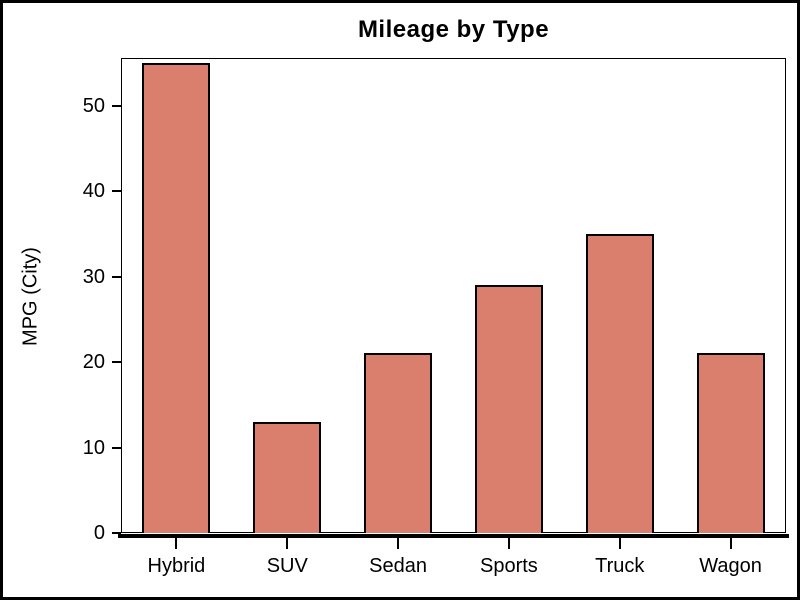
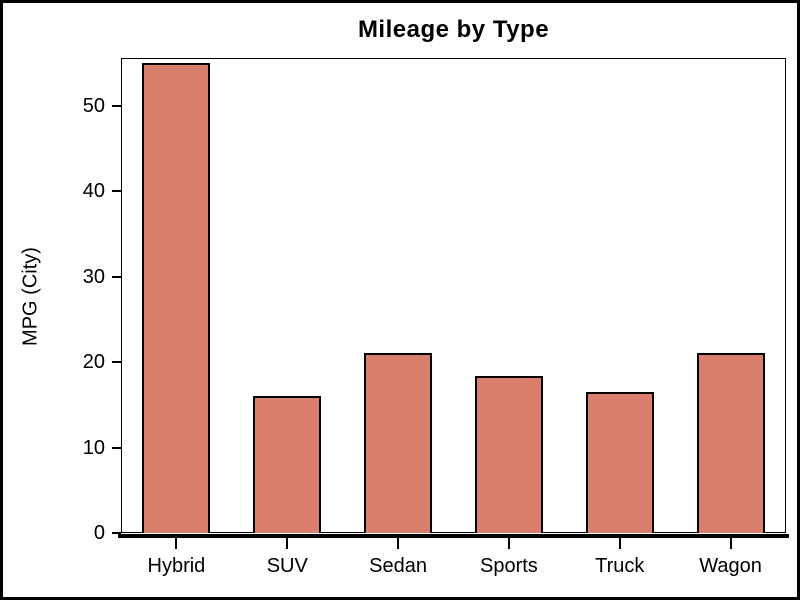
SUV: 13 -> 16
Sports: 29 -> 18
Truck: 35 -> 16
